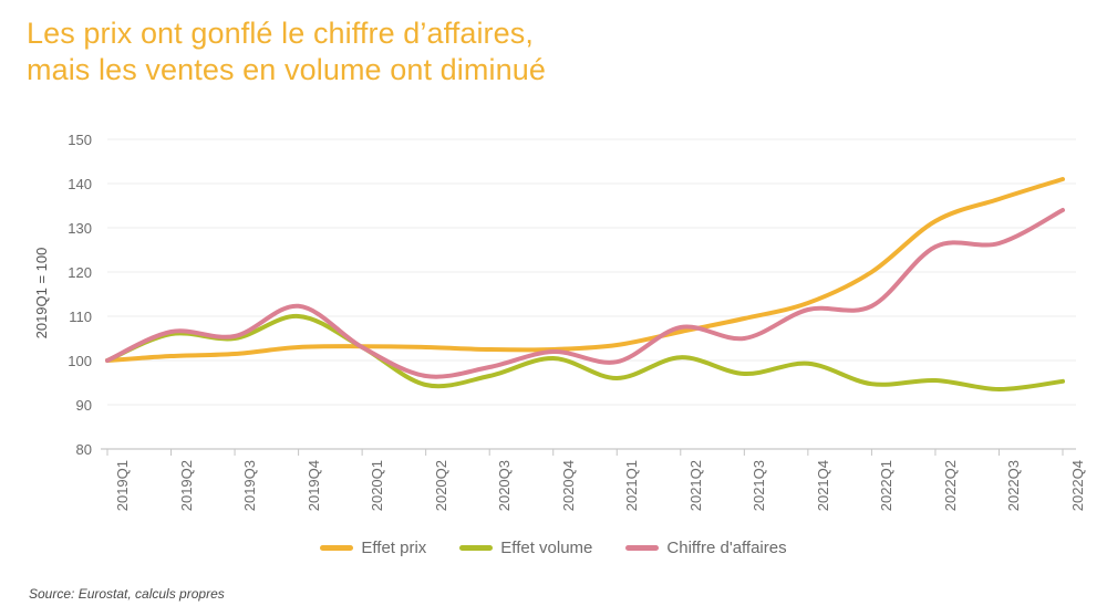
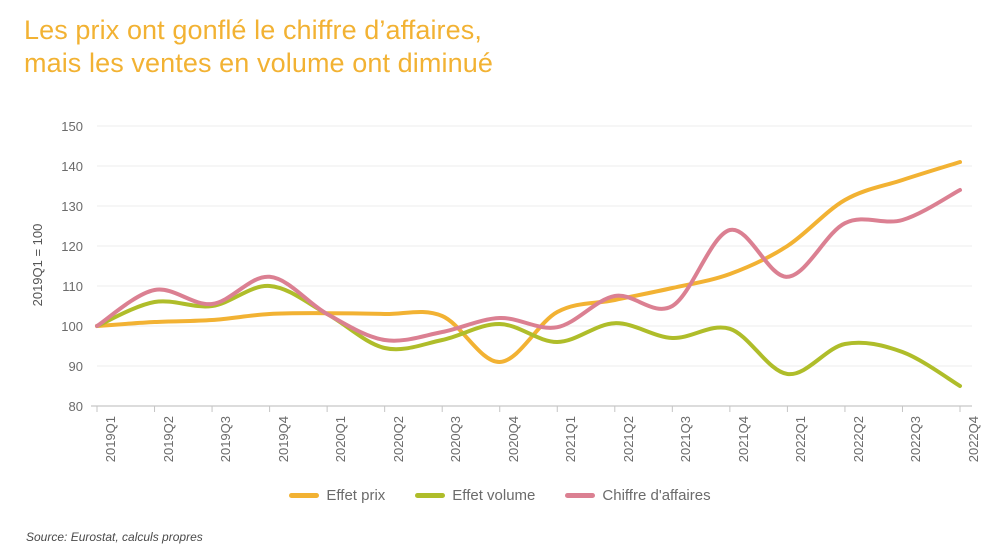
Chiffre d'affaires/2019Q2: 106 -> 109
Effet prix/2020Q4: 102 -> 91
Chiffre d'affaires/2021Q4: 112 -> 124
Effet volume/2022Q1: 95 -> 88
Effet volume/2022Q4: 95 -> 85
